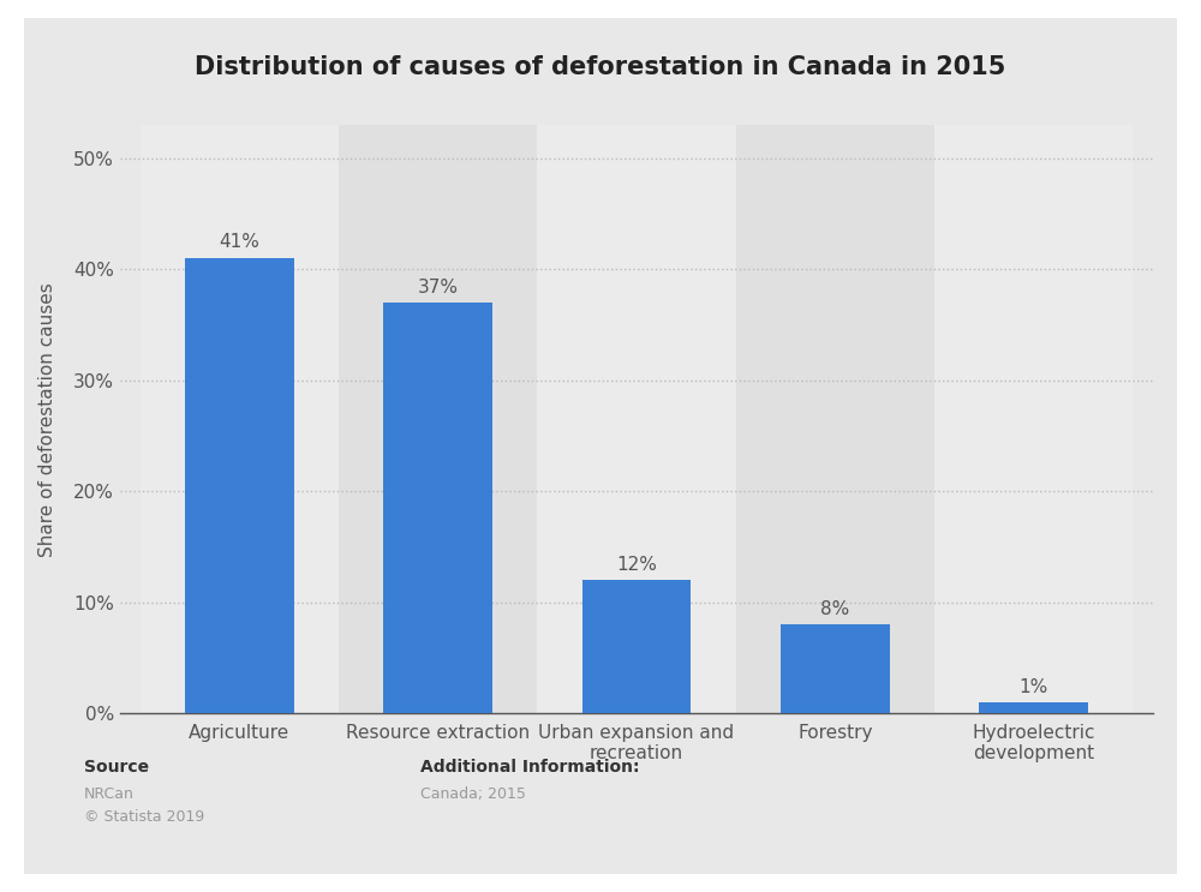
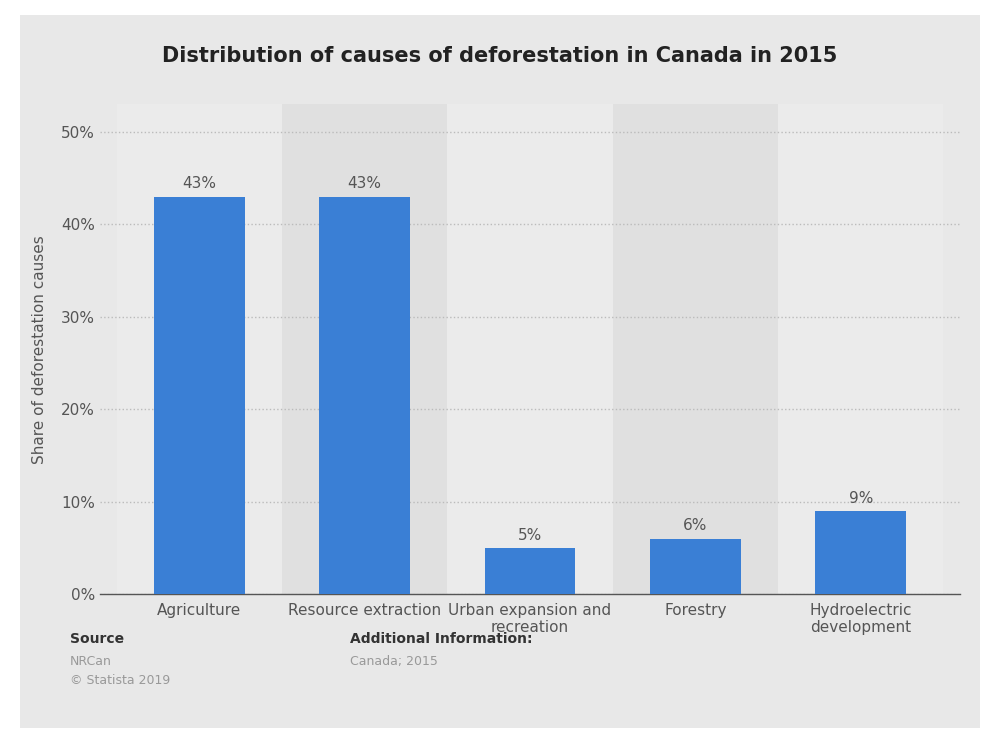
Agriculture: 41% -> 43%
Resource extraction: 37% -> 43%
Urban expansion and recreation: 12% -> 5%
Forestry: 8% -> 6%
Hydroelectric development: 1% -> 9%
